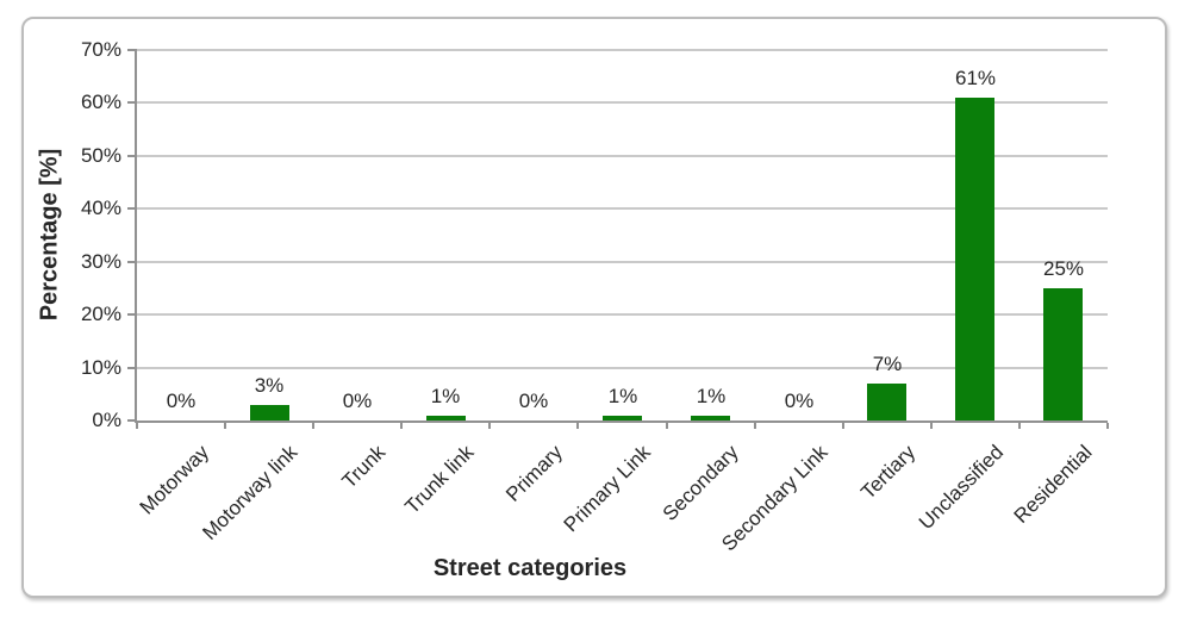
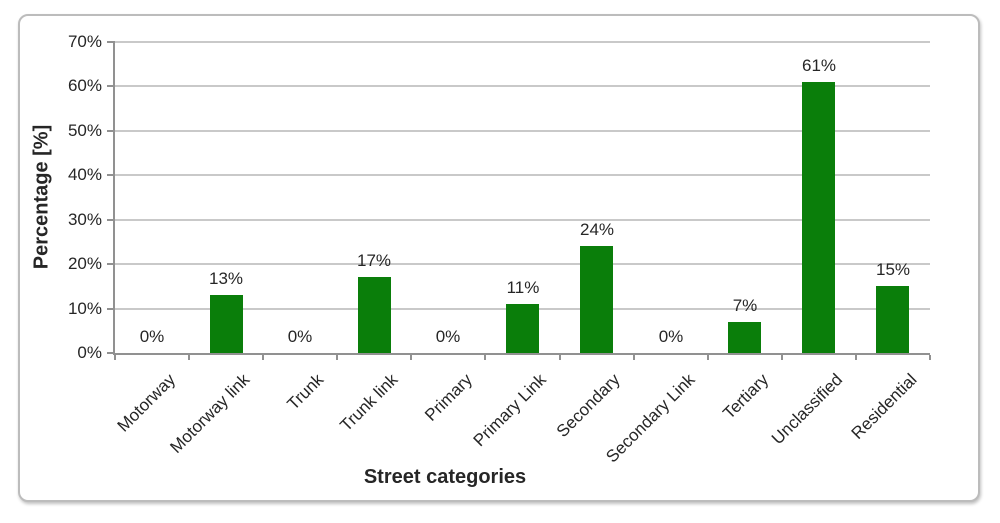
Motorway link: 3% -> 13%
Trunk link: 1% -> 17%
Primary Link: 1% -> 11%
Secondary: 1% -> 24%
Residential: 25% -> 15%
